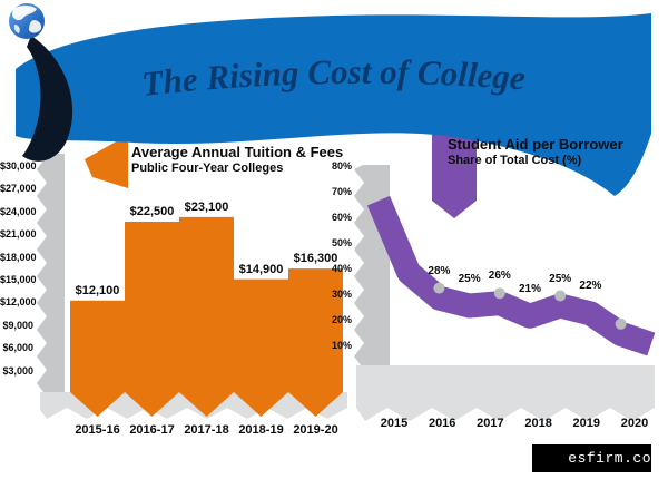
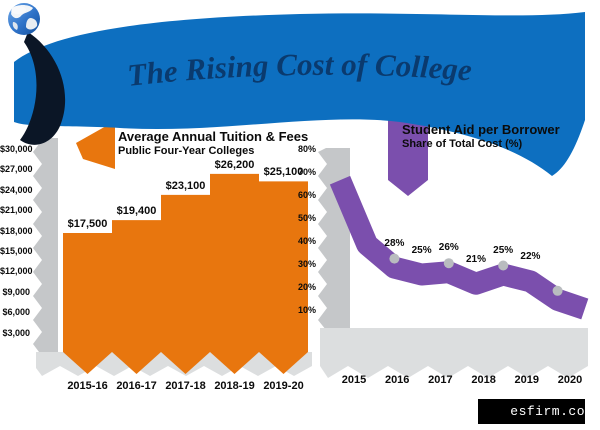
Average Annual Tuition & Fees/2015-16: $12,100 -> $17,500
Average Annual Tuition & Fees/2016-17: $22,500 -> $19,400
Average Annual Tuition & Fees/2018-19: $14,900 -> $26,200
Average Annual Tuition & Fees/2019-20: $16,300 -> $25,100
